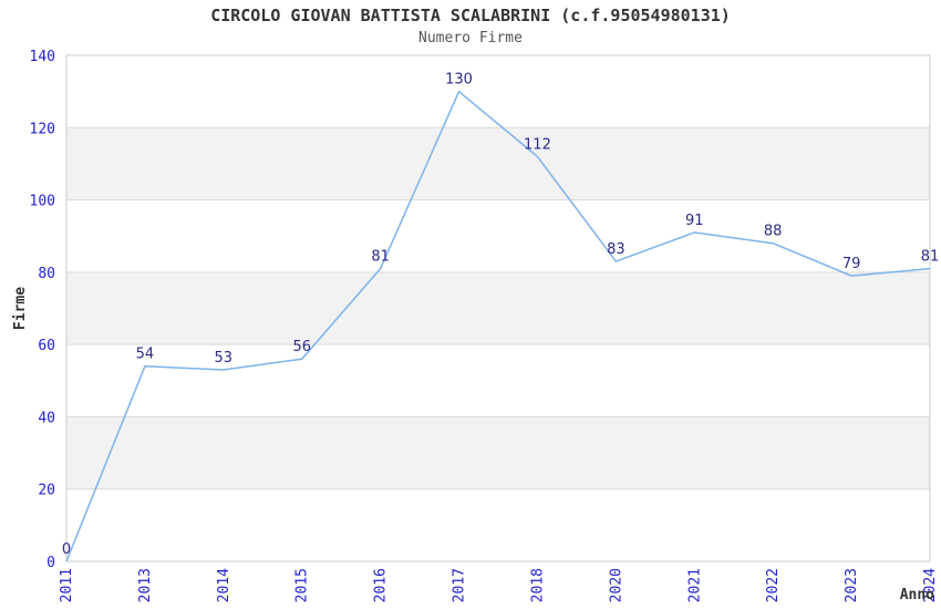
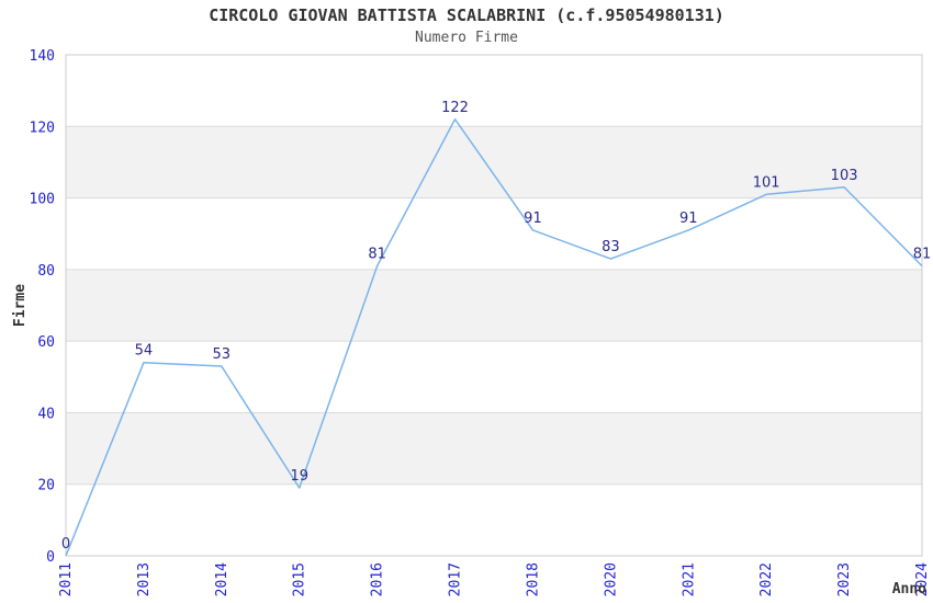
2015: 56 -> 19
2017: 130 -> 122
2018: 112 -> 91
2022: 88 -> 101
2023: 79 -> 103
